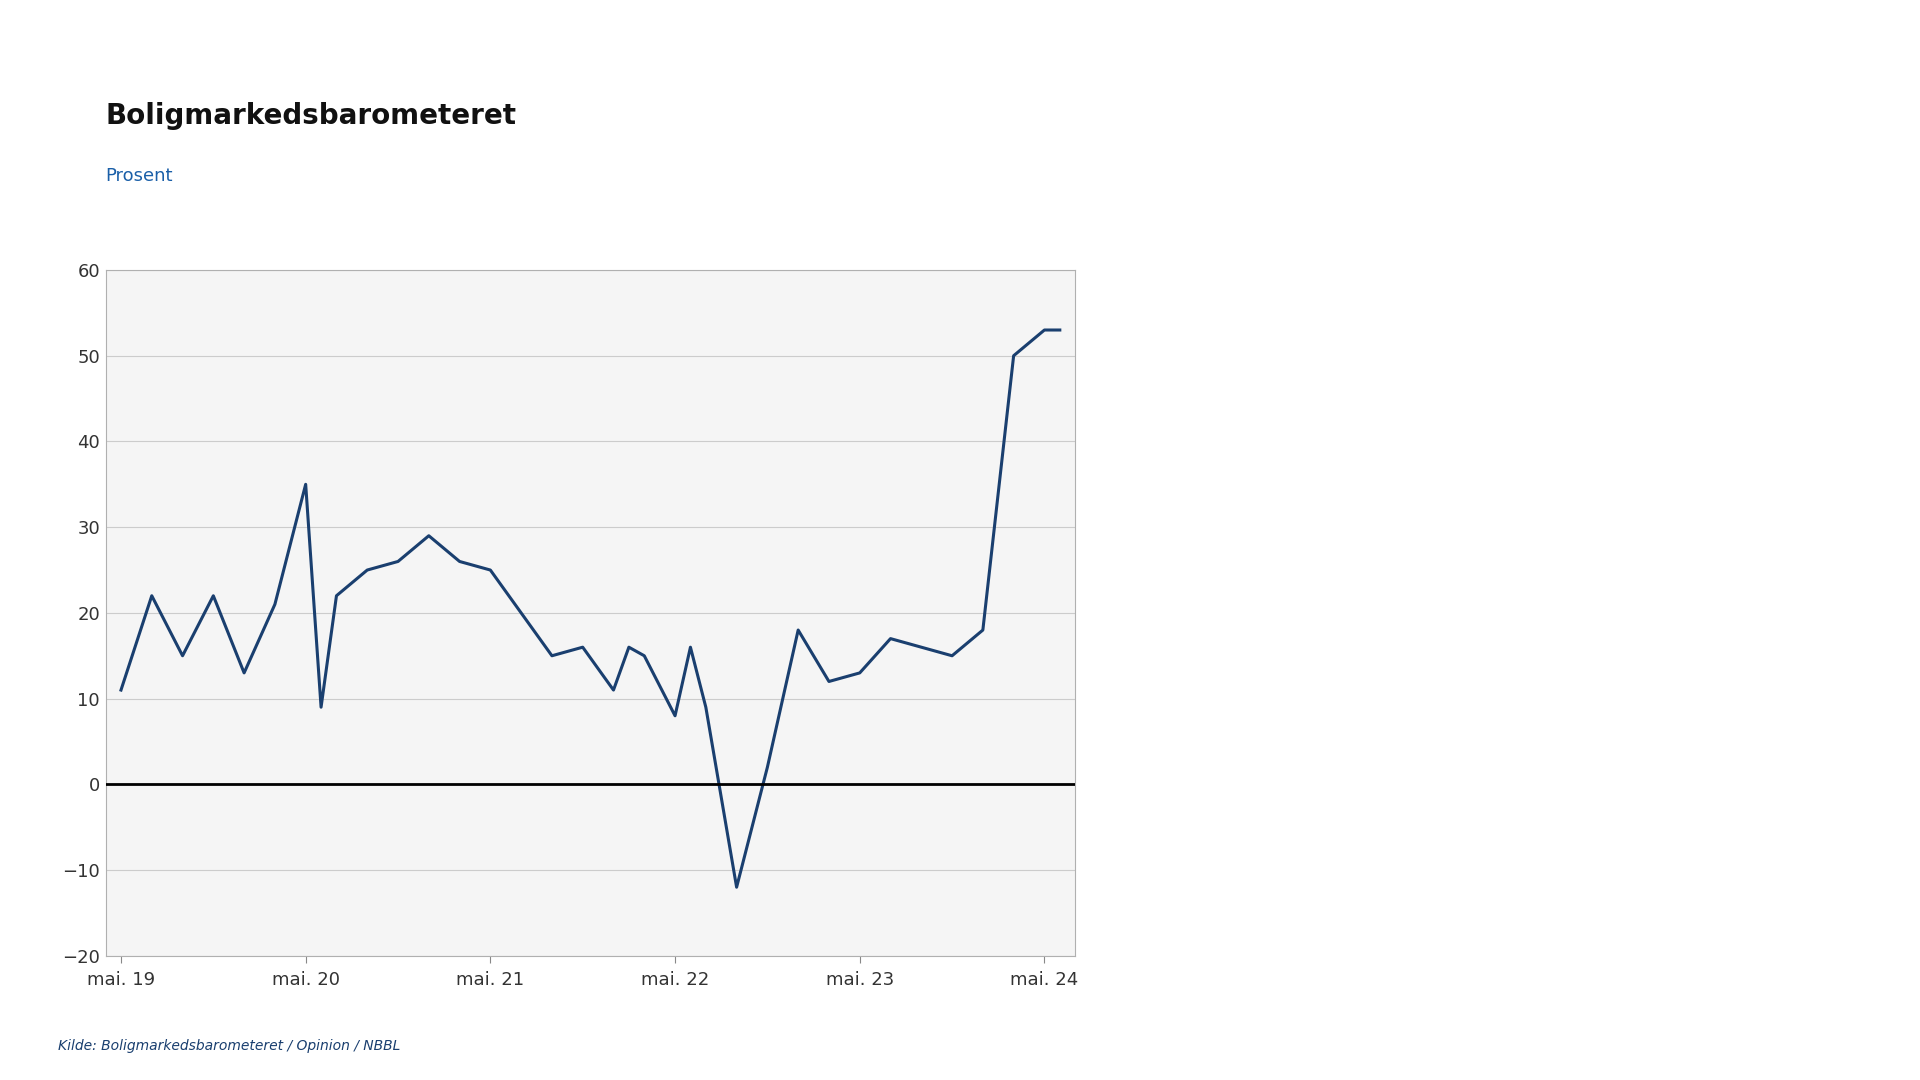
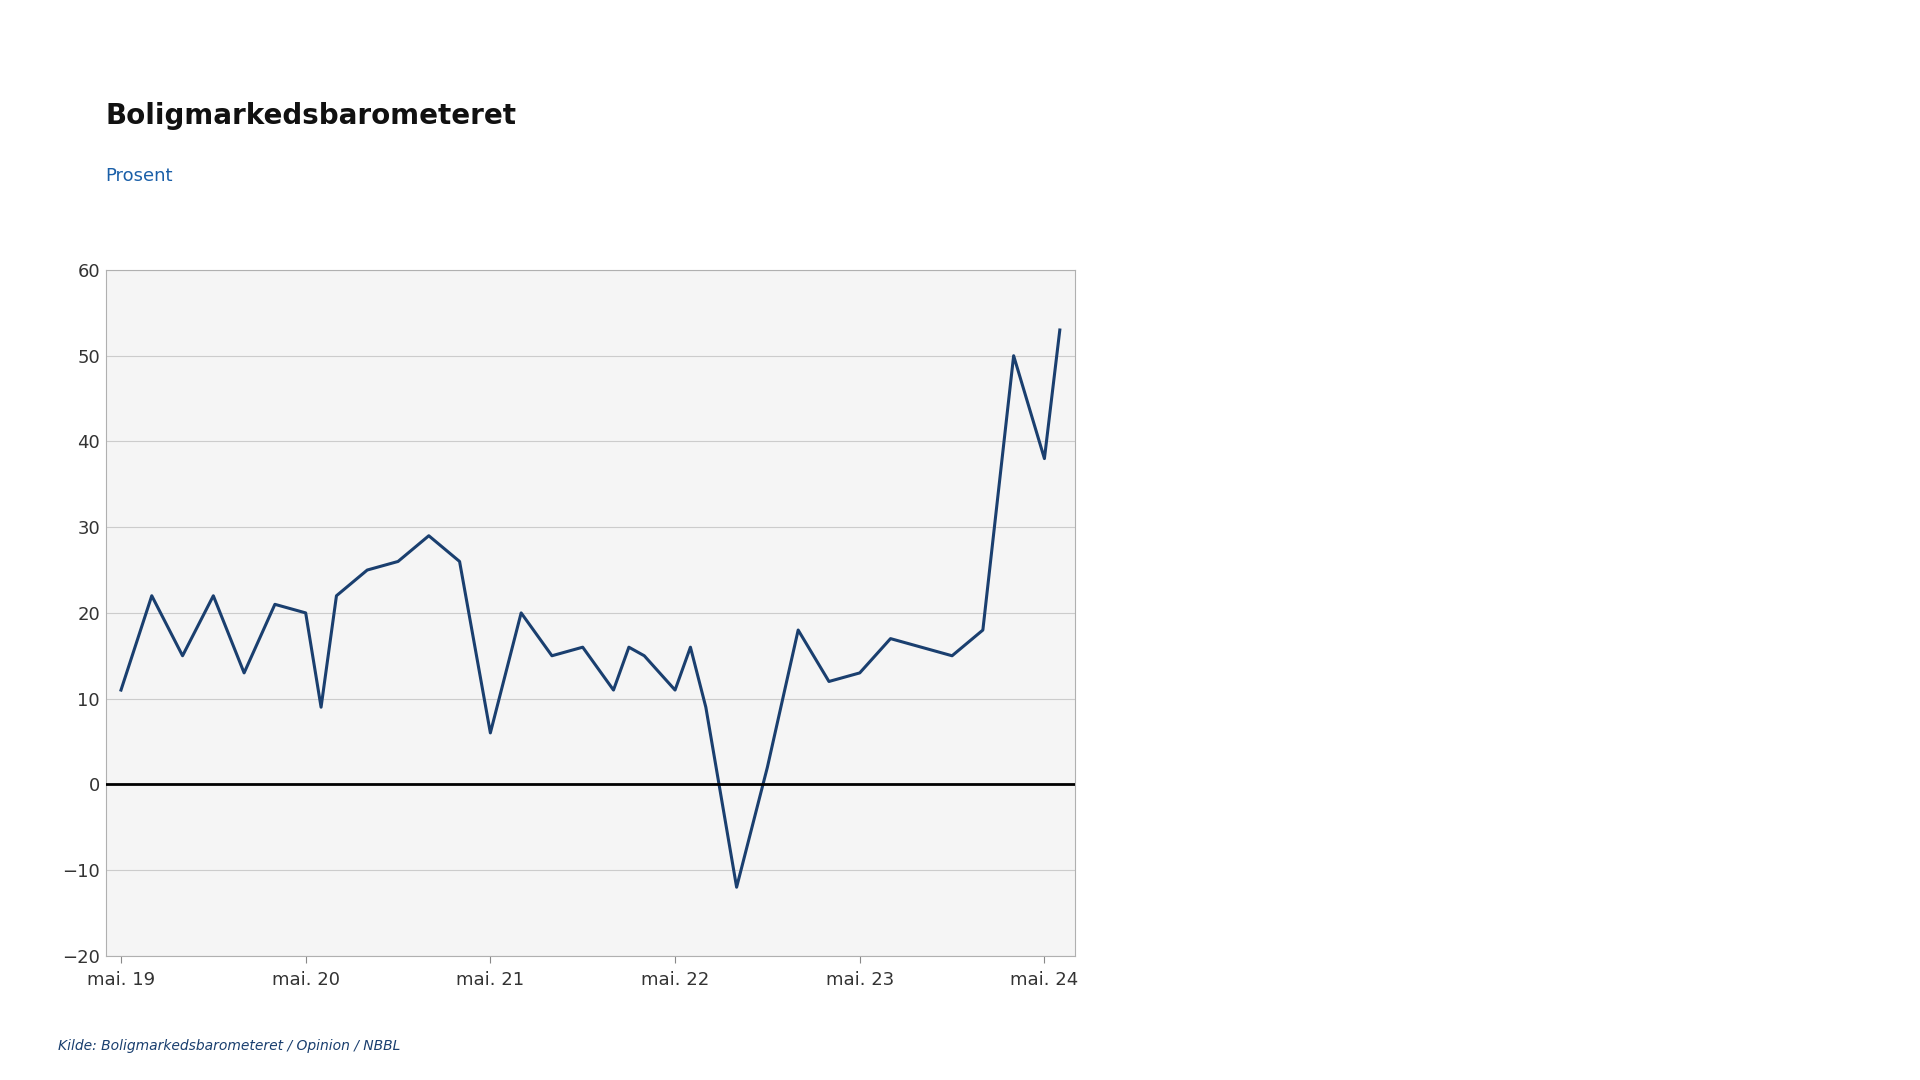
mai. 20: 35 -> 20
mai. 21: 25 -> 6
mai. 22: 8 -> 11
mai. 24: 53 -> 38
